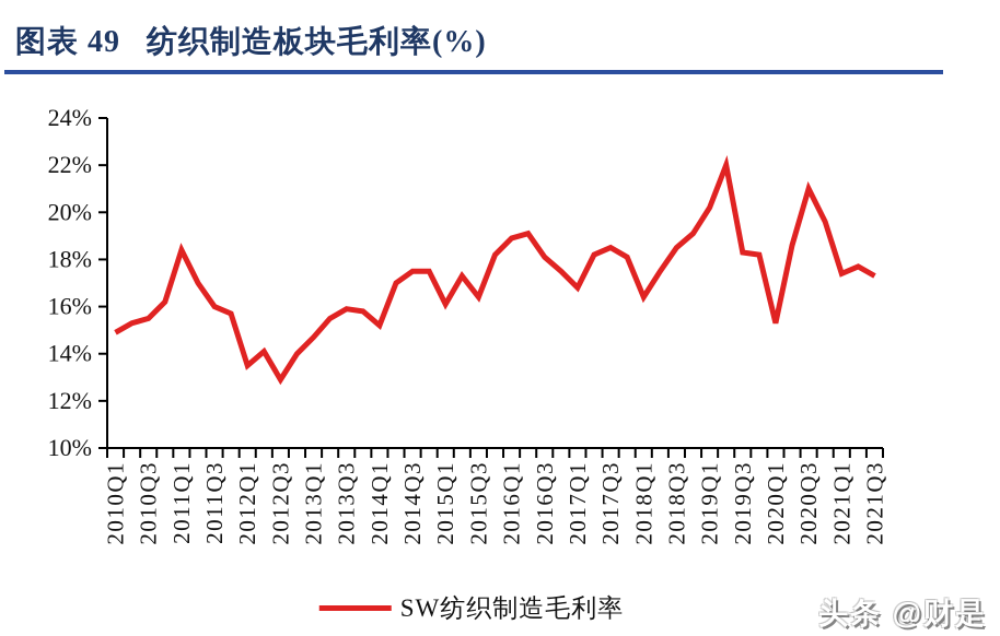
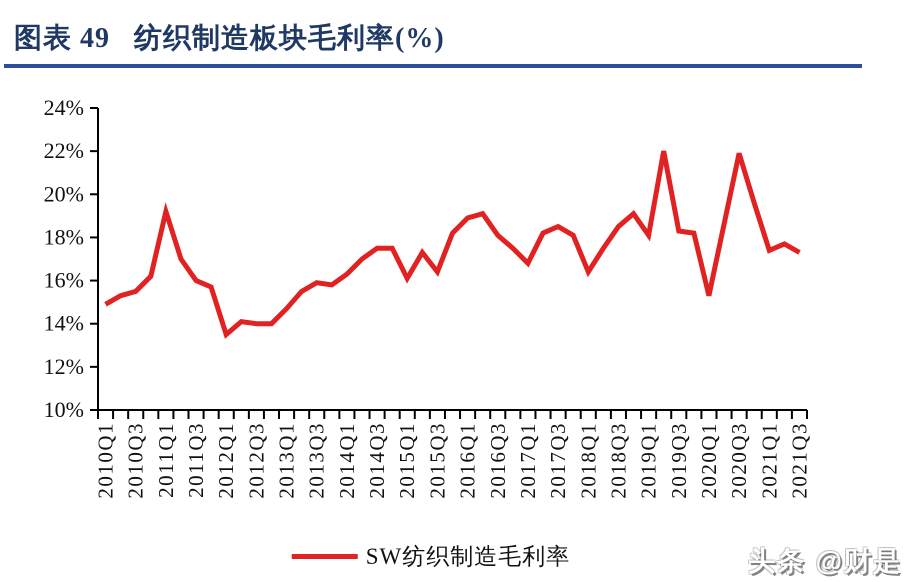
2011Q1: 18.4% -> 19.2%
2012Q3: 12.9% -> 14.0%
2014Q1: 15.2% -> 16.3%
2019Q1: 20.2% -> 18.1%
2020Q3: 21.0% -> 21.9%
